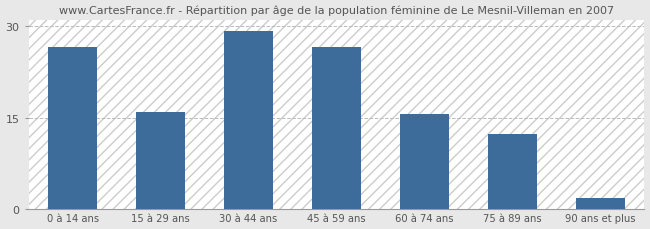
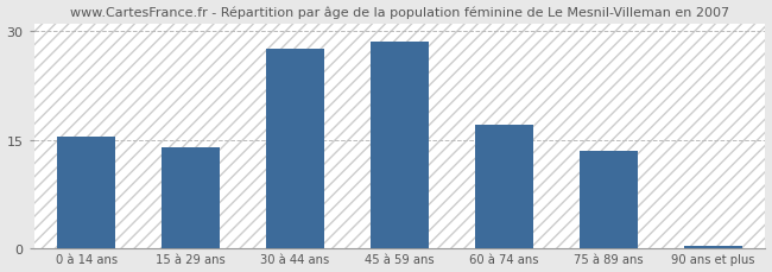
0 à 14 ans: 26.6 -> 15.5
15 à 29 ans: 16.0 -> 13.9
30 à 44 ans: 29.2 -> 27.5
45 à 59 ans: 26.6 -> 28.5
60 à 74 ans: 15.6 -> 17.0
75 à 89 ans: 12.4 -> 13.5
90 ans et plus: 1.8 -> 0.4
